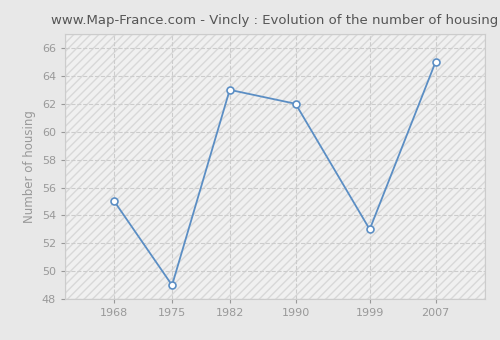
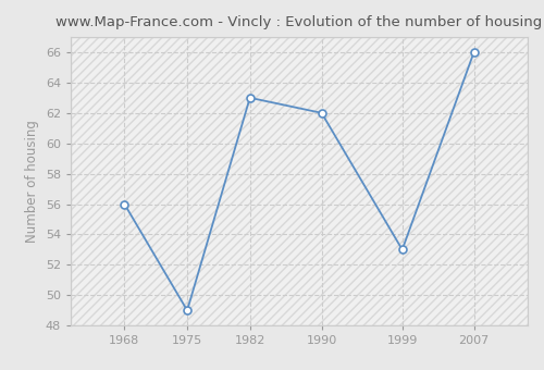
1968: 55 -> 56
2007: 65 -> 66
